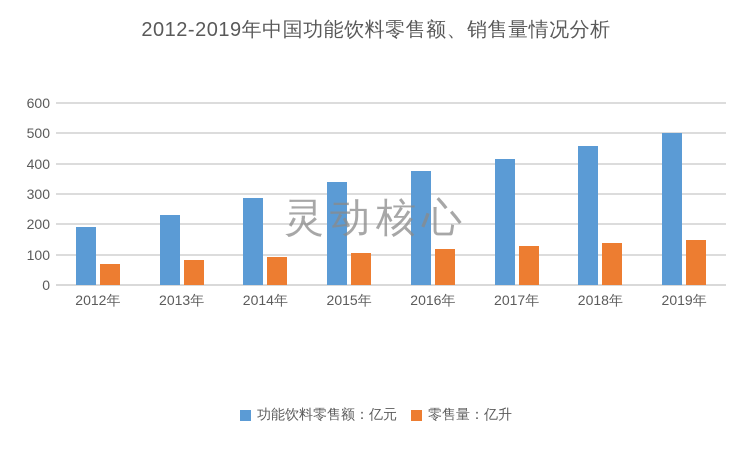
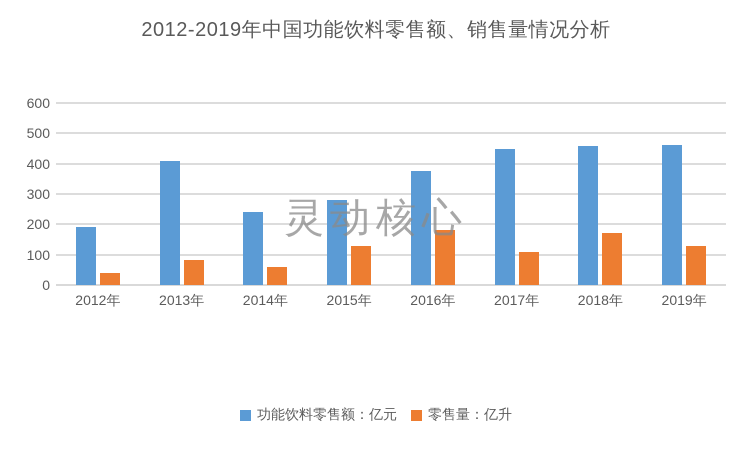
零售量：亿升/2012年: 70 -> 40
功能饮料零售额：亿元/2013年: 230 -> 410
功能饮料零售额：亿元/2014年: 290 -> 240
零售量：亿升/2014年: 90 -> 60
功能饮料零售额：亿元/2015年: 340 -> 280
零售量：亿升/2015年: 100 -> 130
零售量：亿升/2016年: 120 -> 180
功能饮料零售额：亿元/2017年: 420 -> 450
零售量：亿升/2017年: 130 -> 110
零售量：亿升/2018年: 140 -> 170
功能饮料零售额：亿元/2019年: 500 -> 460
零售量：亿升/2019年: 150 -> 130
